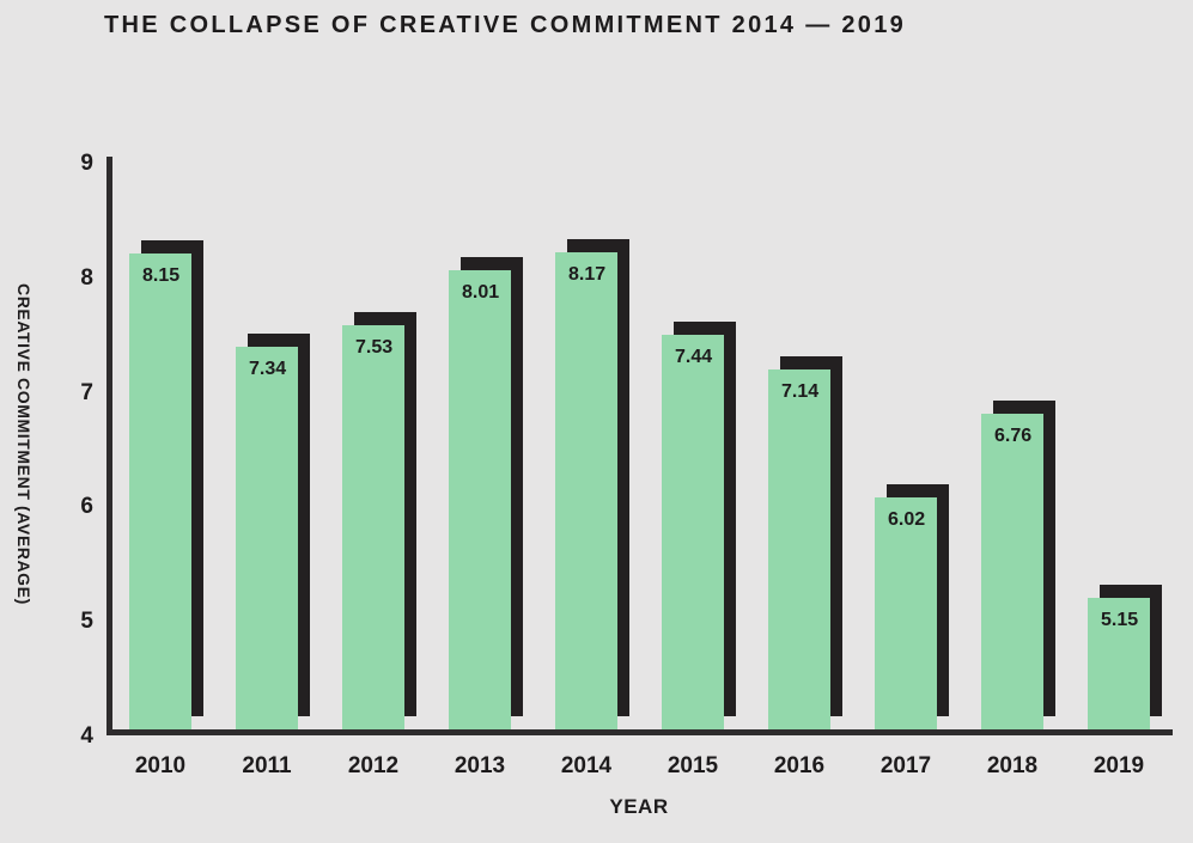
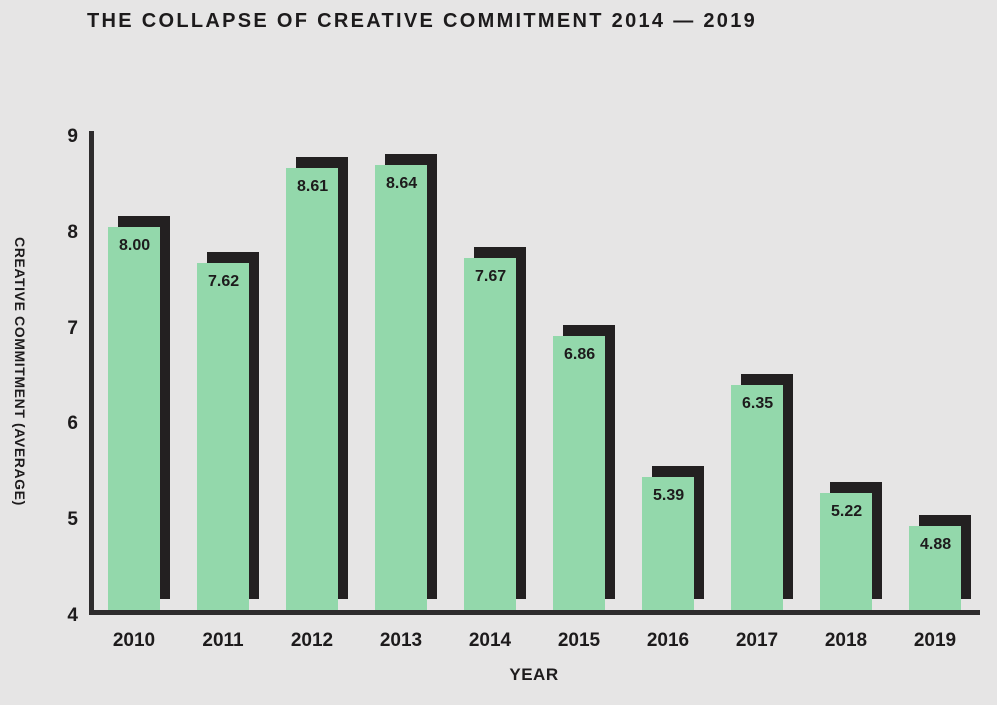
2010: 8.15 -> 8.00
2011: 7.34 -> 7.62
2012: 7.53 -> 8.61
2013: 8.01 -> 8.64
2014: 8.17 -> 7.67
2015: 7.44 -> 6.86
2016: 7.14 -> 5.39
2017: 6.02 -> 6.35
2018: 6.76 -> 5.22
2019: 5.15 -> 4.88
